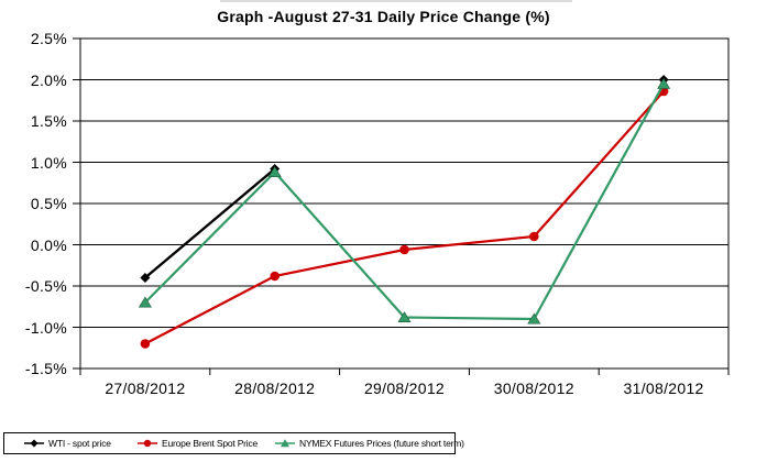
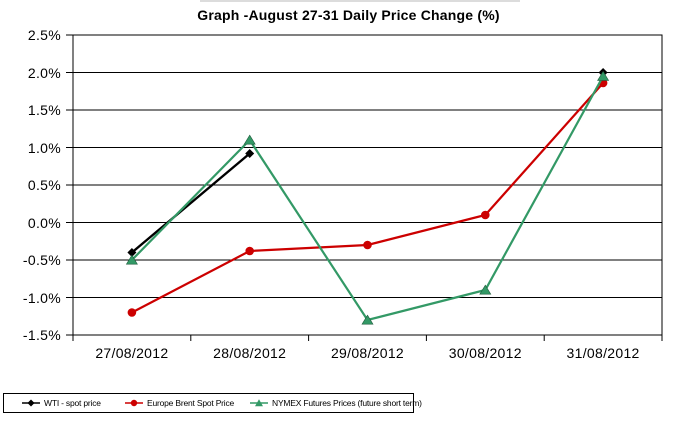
NYMEX Futures Prices (future short term)/27/08/2012: -0.7% -> -0.5%
NYMEX Futures Prices (future short term)/28/08/2012: 0.9% -> 1.1%
Europe Brent Spot Price/29/08/2012: -0.1% -> -0.3%
NYMEX Futures Prices (future short term)/29/08/2012: -0.9% -> -1.3%
